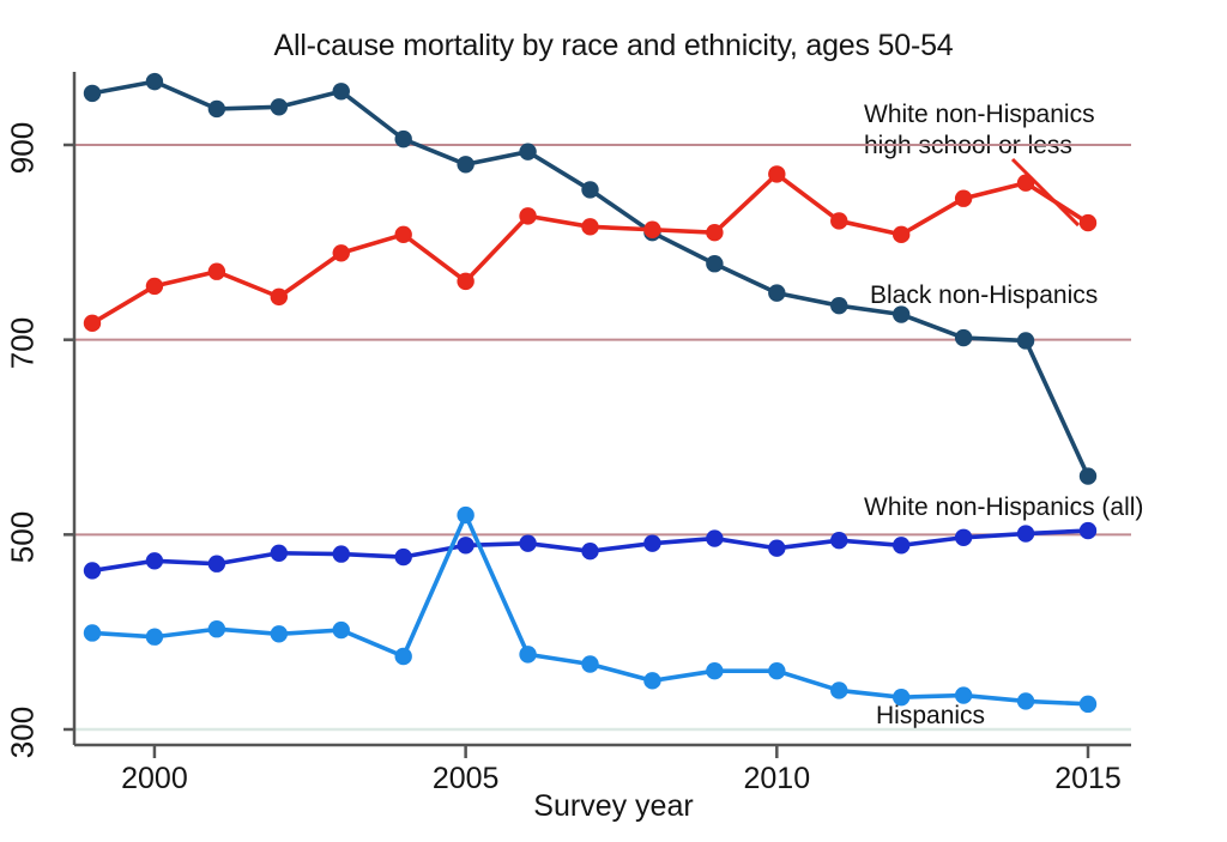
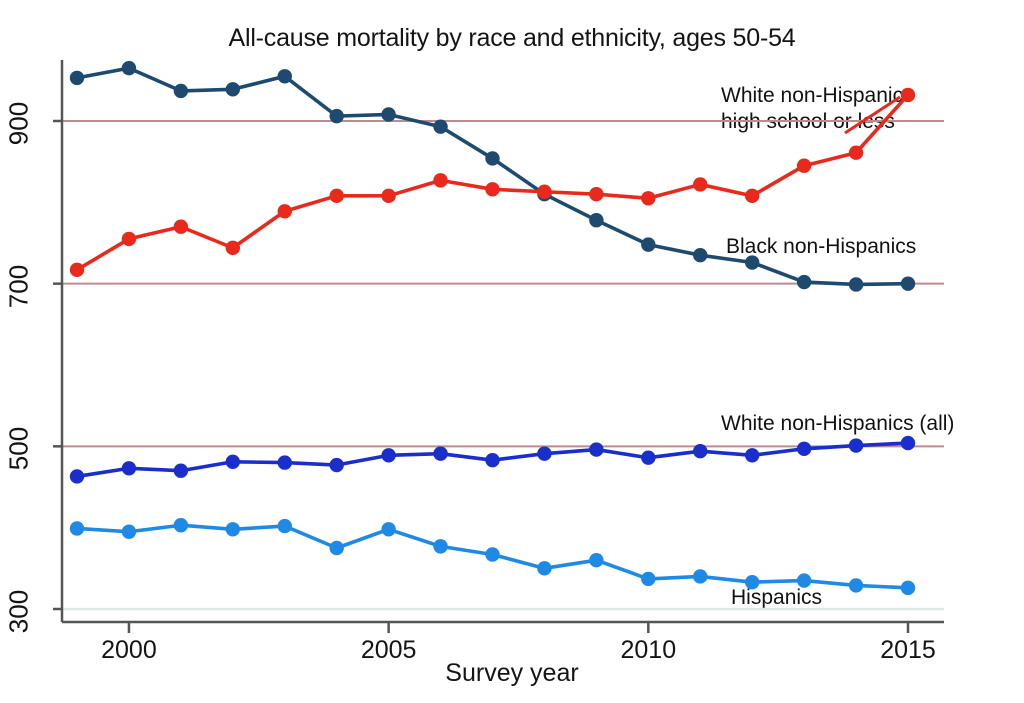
Black non-Hispanics/2005: 880 -> 910
White non-Hispanics high school or less/2005: 760 -> 810
Hispanics/2005: 520 -> 400
White non-Hispanics high school or less/2010: 870 -> 800
Hispanics/2010: 360 -> 340
Black non-Hispanics/2015: 560 -> 700
White non-Hispanics high school or less/2015: 820 -> 930
